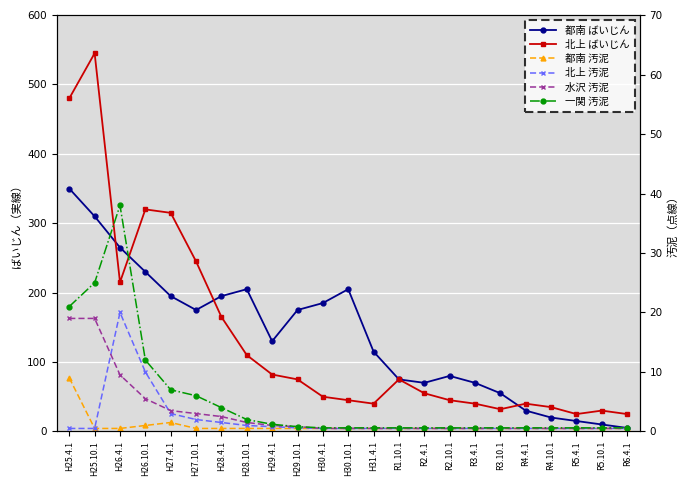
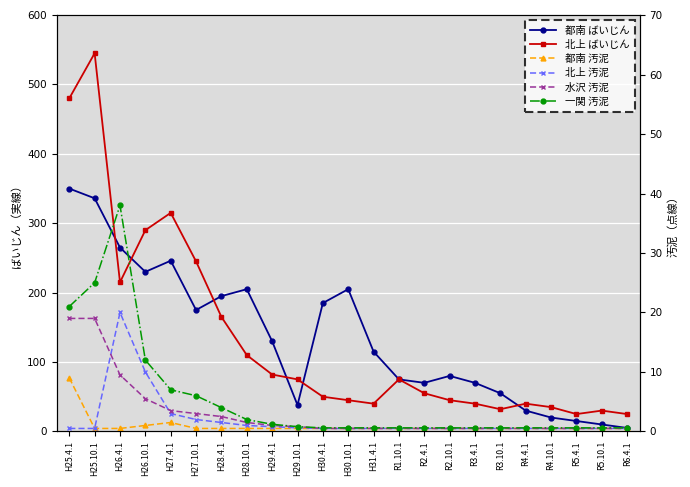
都南 ばいじん/H25.10.1: 310 -> 336
北上 ばいじん/H26.10.1: 320 -> 290
都南 ばいじん/H27.4.1: 195 -> 246
都南 ばいじん/H29.10.1: 175 -> 38
